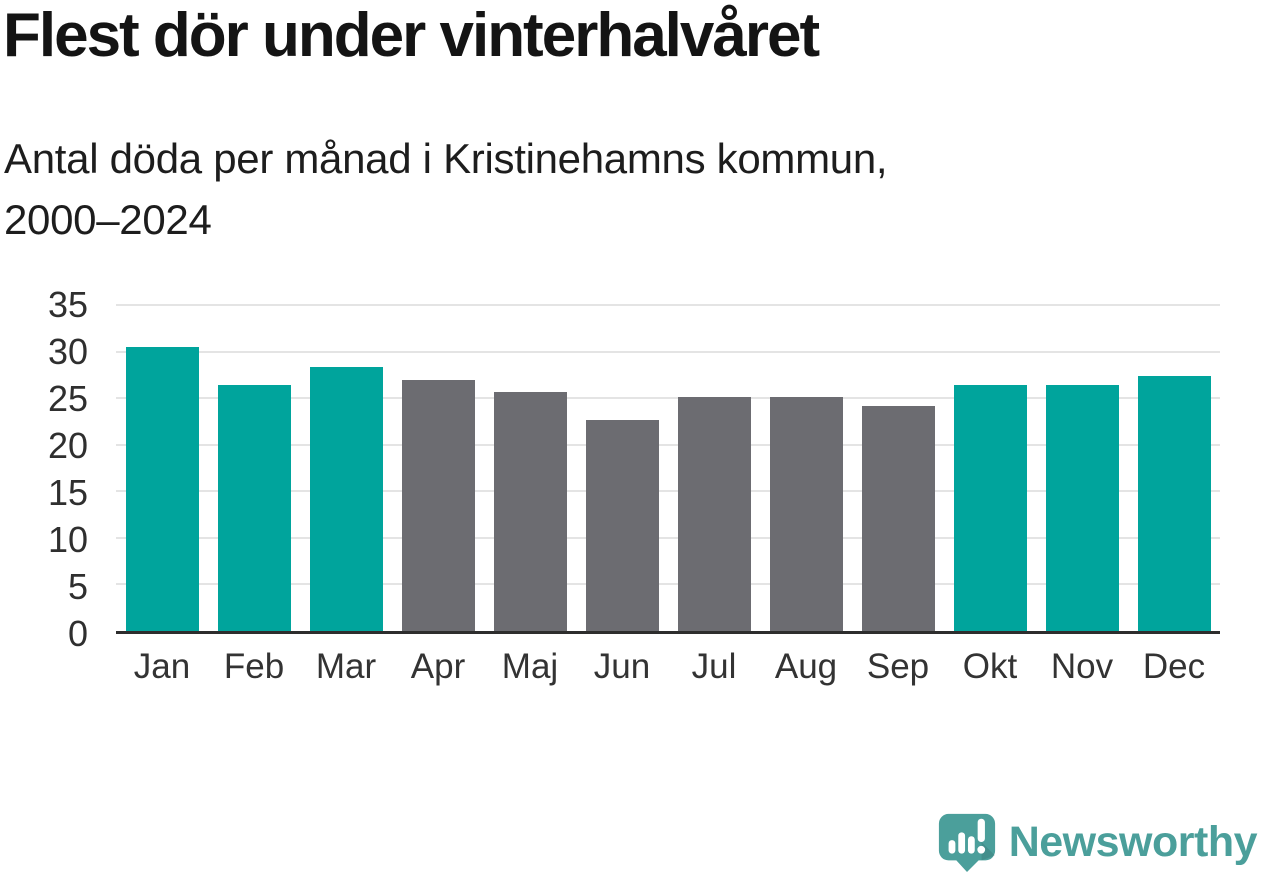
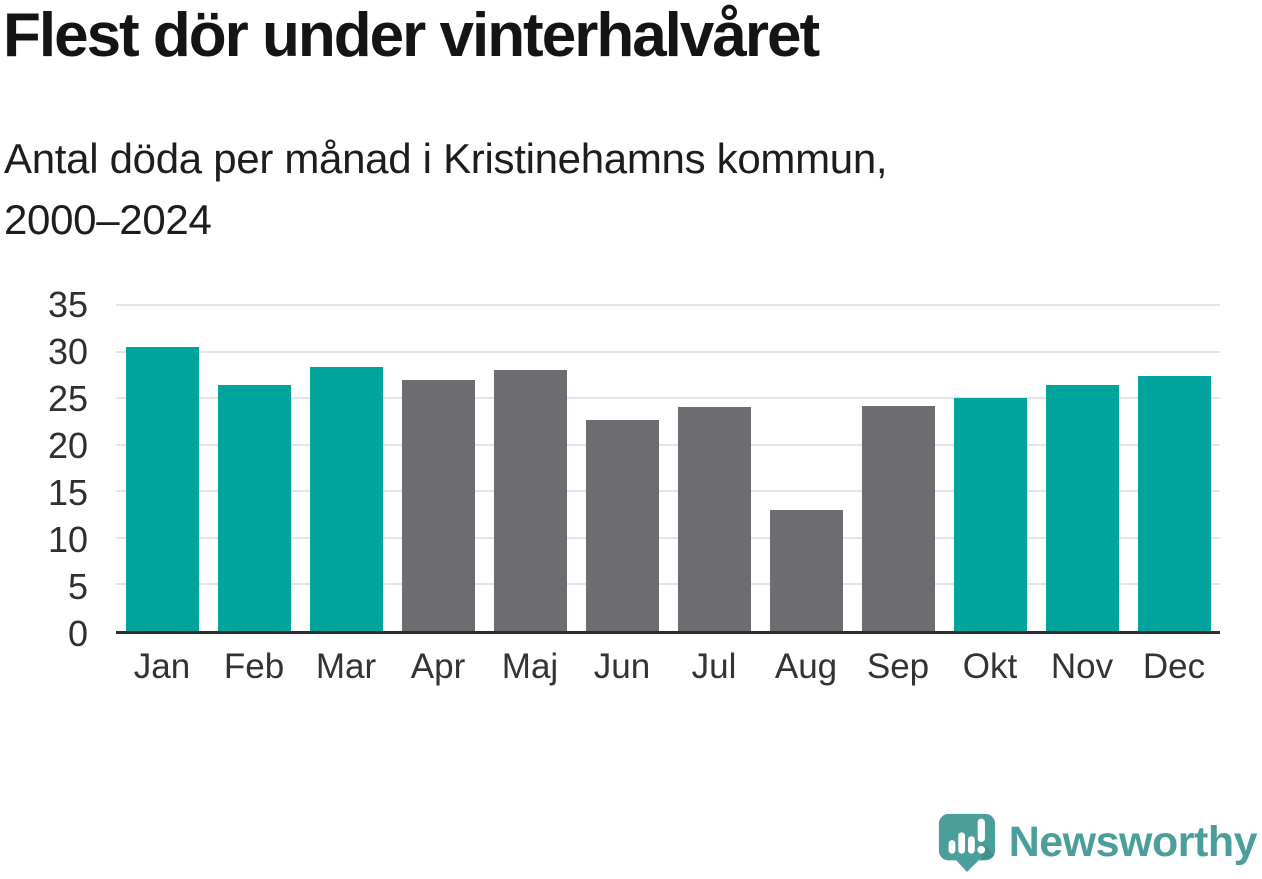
Maj: 26 -> 28
Jul: 25 -> 24
Aug: 25 -> 13
Okt: 26 -> 25
